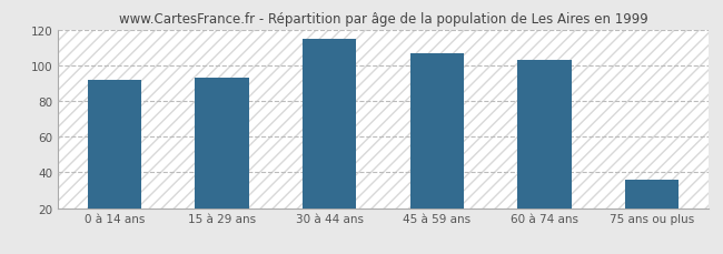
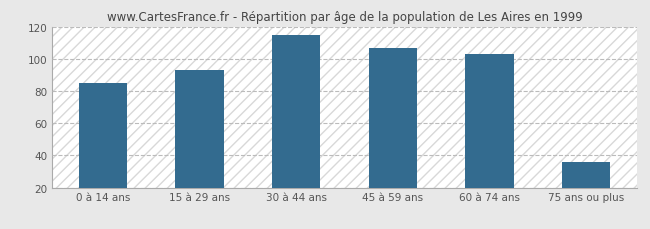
0 à 14 ans: 92 -> 85
